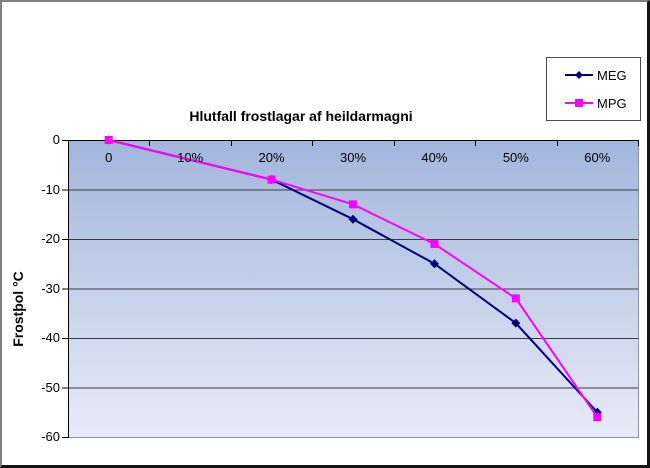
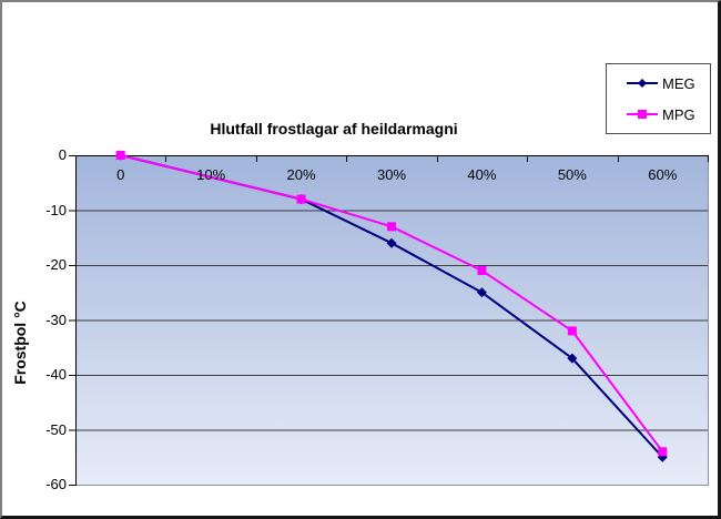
MPG/60%: -56 -> -54
